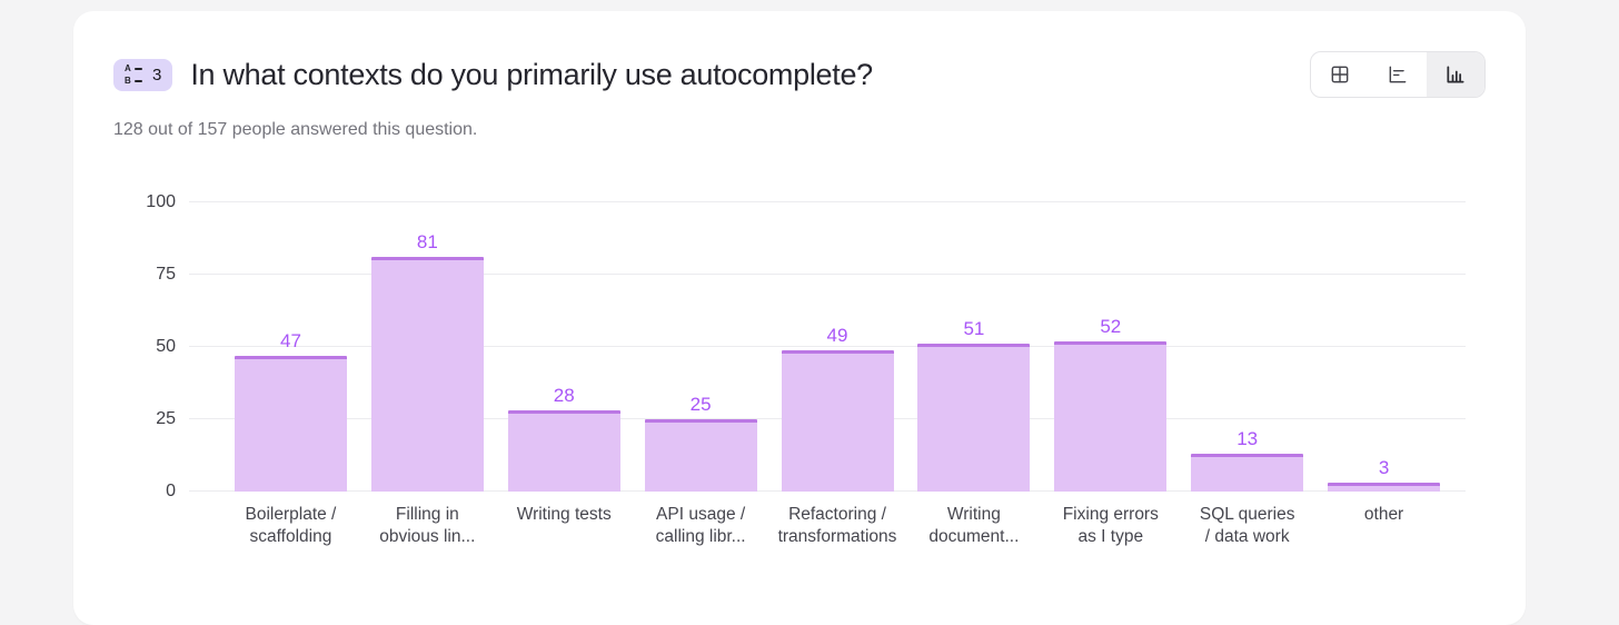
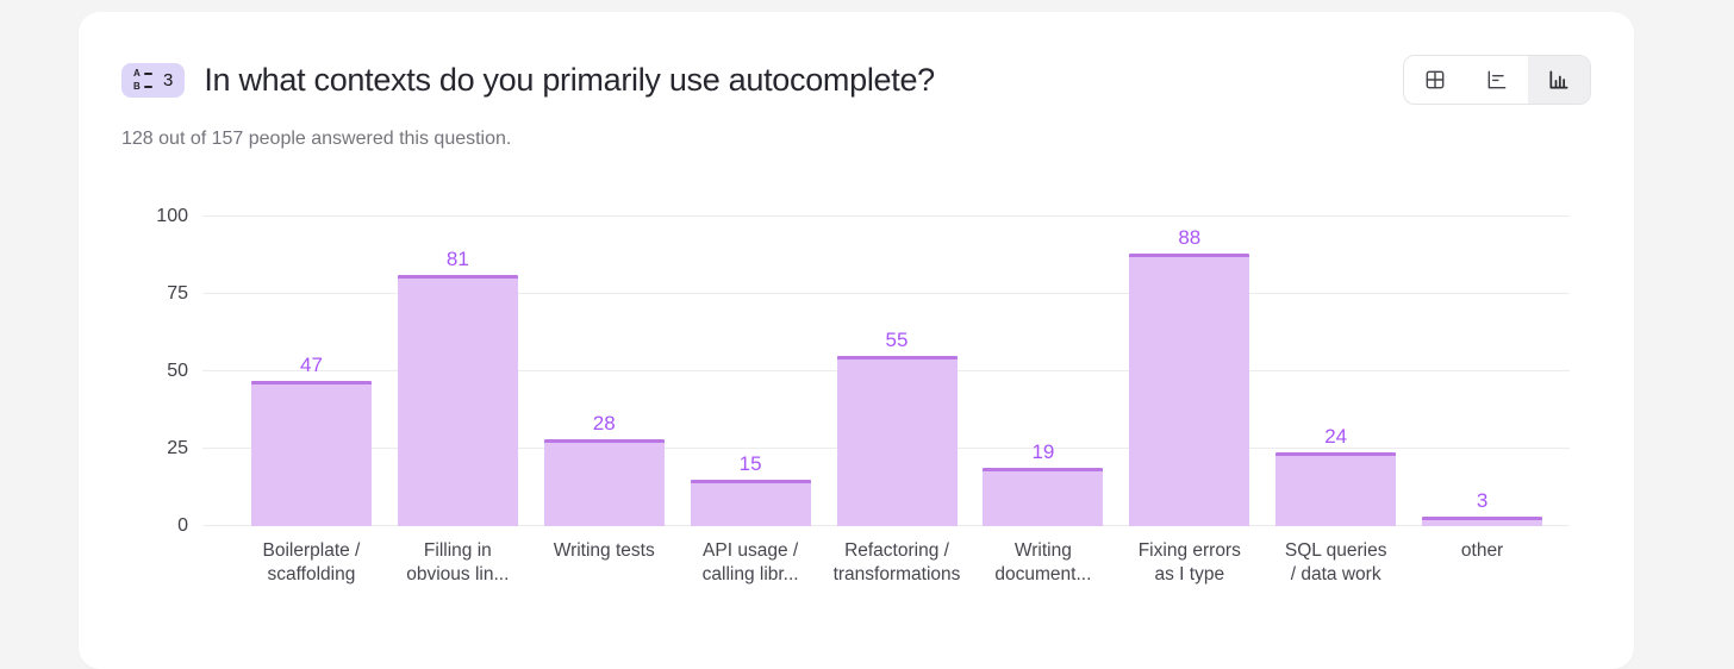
API usage / calling libr...: 25 -> 15
Refactoring / transformations: 49 -> 55
Writing document...: 51 -> 19
Fixing errors as I type: 52 -> 88
SQL queries / data work: 13 -> 24
